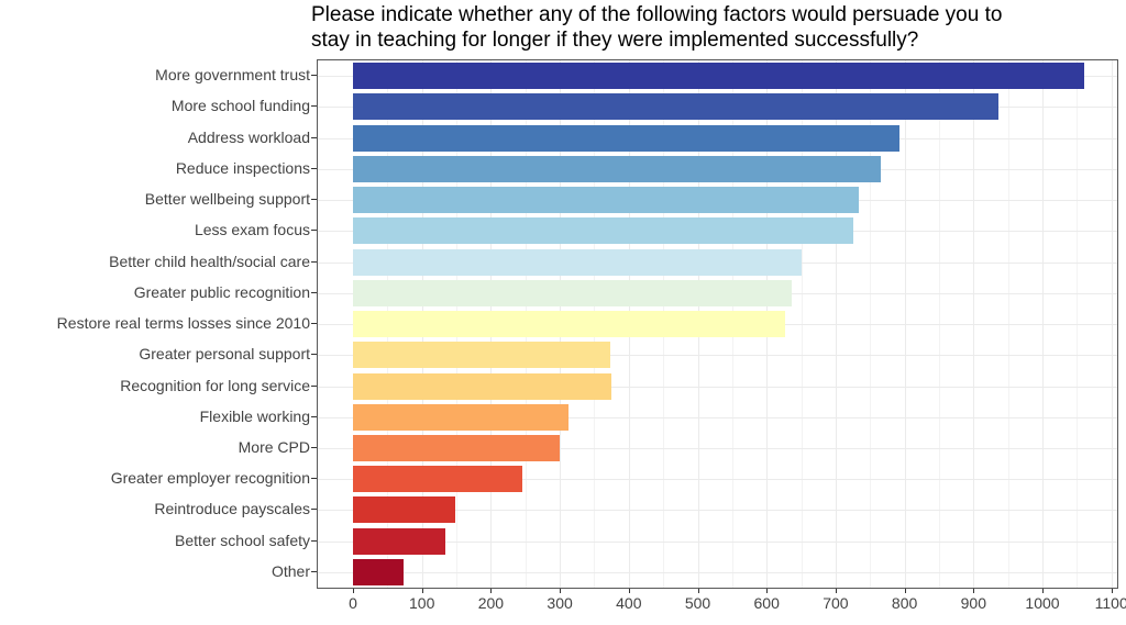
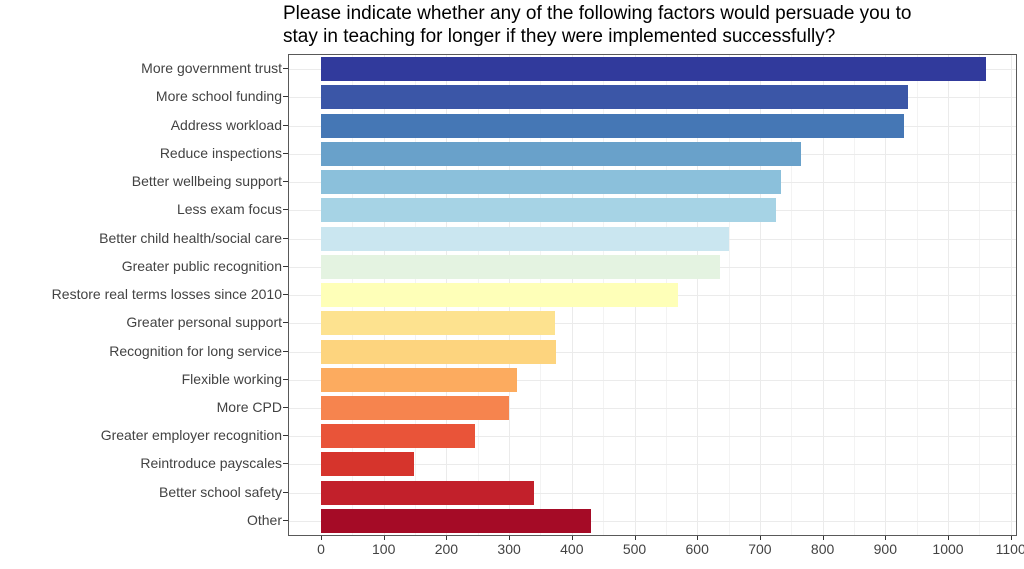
Address workload: 790 -> 930
Restore real terms losses since 2010: 630 -> 570
Better school safety: 130 -> 340
Other: 70 -> 430
